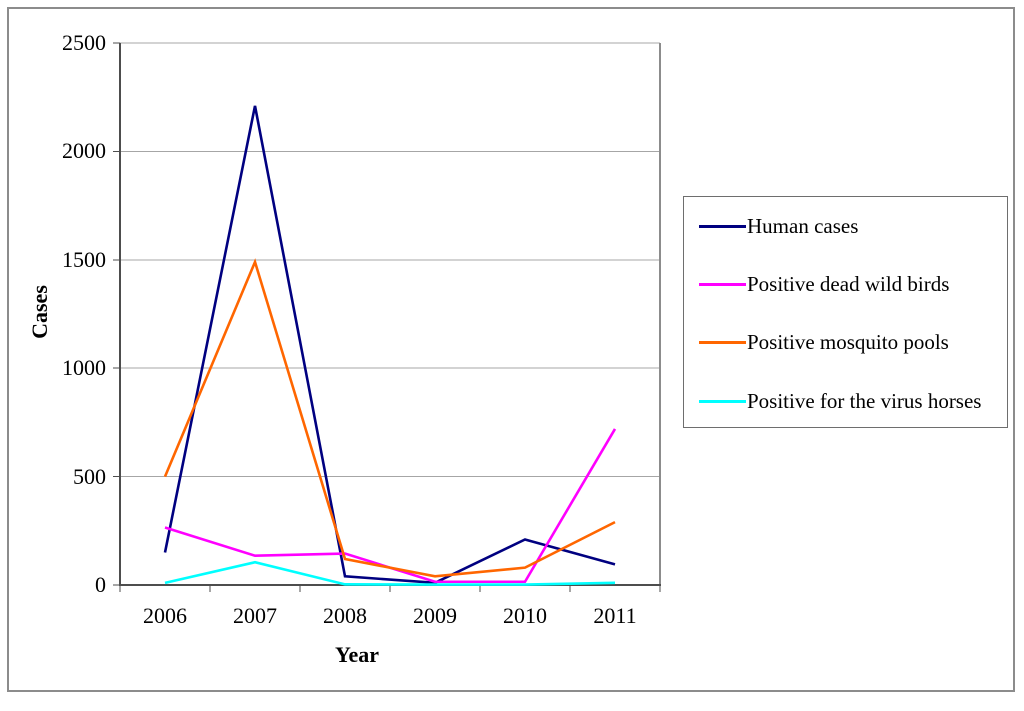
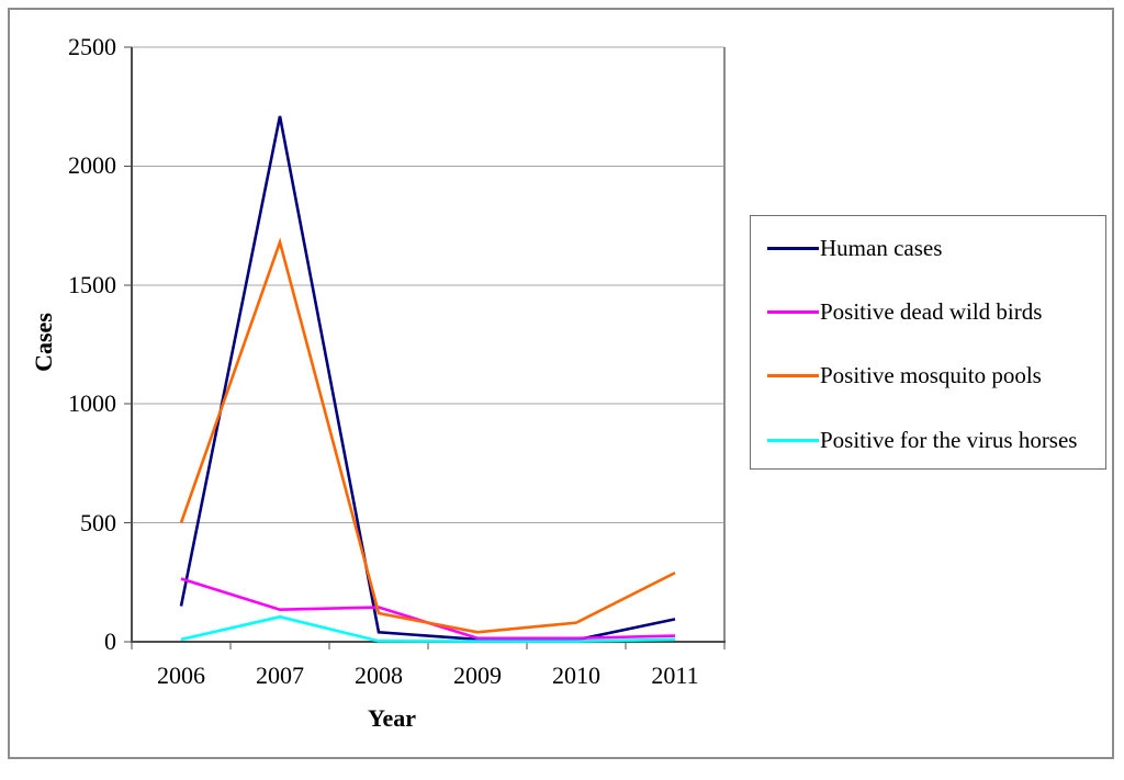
Positive mosquito pools/2007: 1490 -> 1680
Human cases/2010: 210 -> 10
Positive dead wild birds/2011: 720 -> 20
